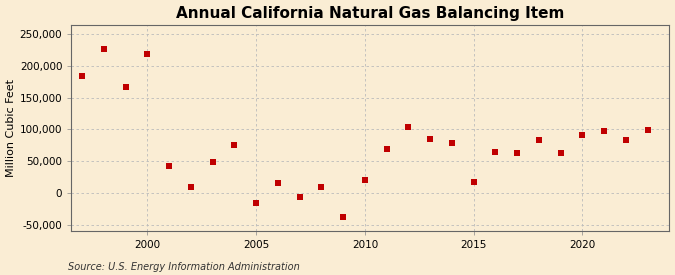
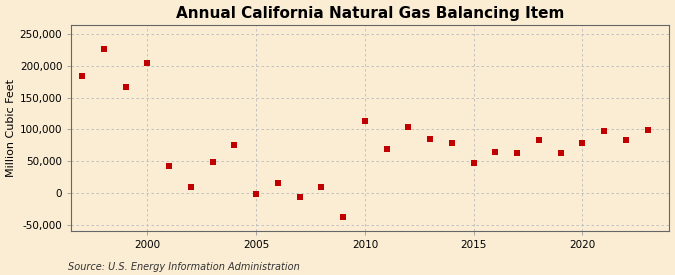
2000: 218,000 -> 205,000
2005: -16,000 -> -1,000
2010: 20,000 -> 113,000
2015: 18,000 -> 47,000
2020: 92,000 -> 78,000
